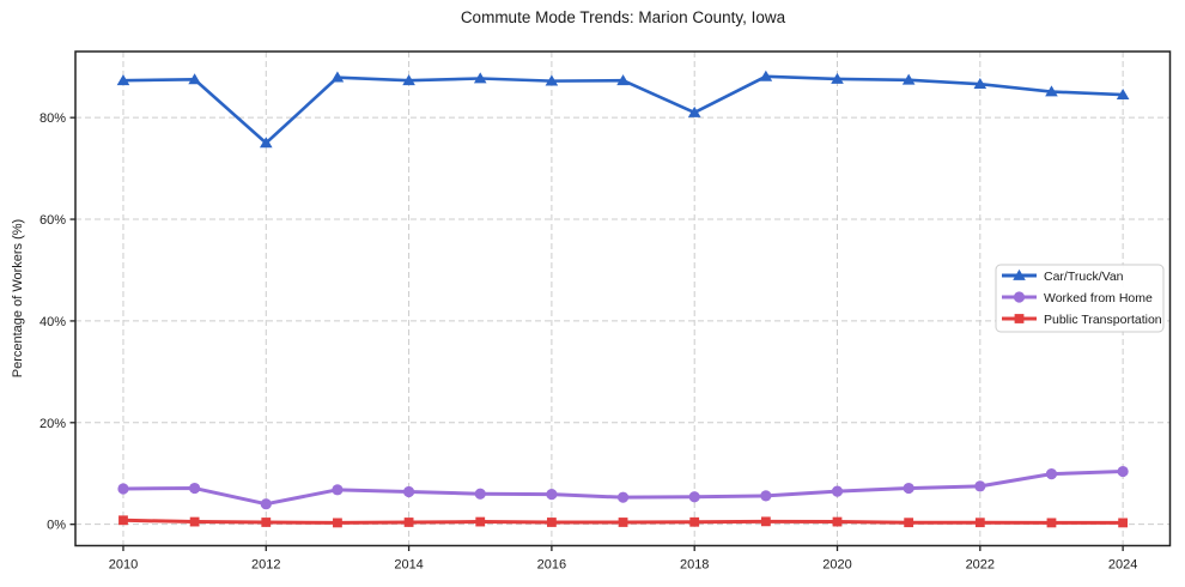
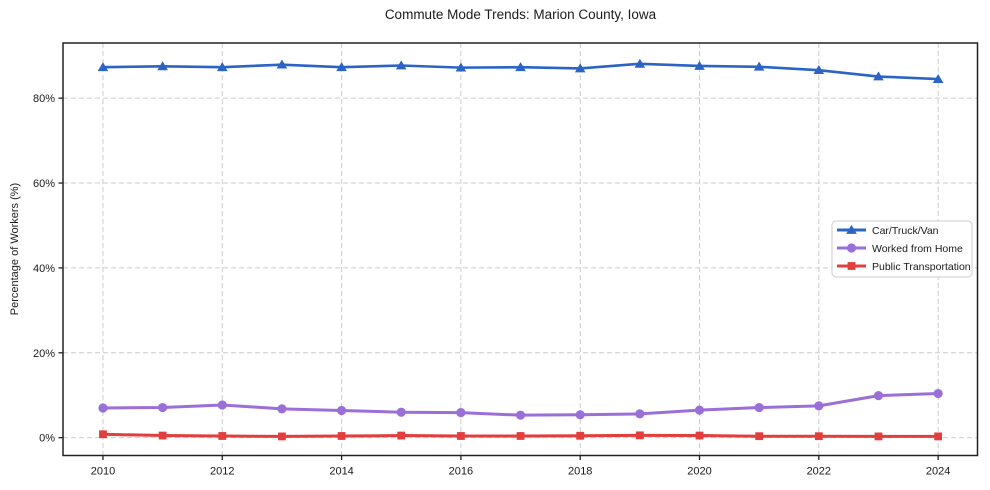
Car/Truck/Van/2012: 75% -> 87%
Worked from Home/2012: 4% -> 8%
Car/Truck/Van/2018: 81% -> 87%
